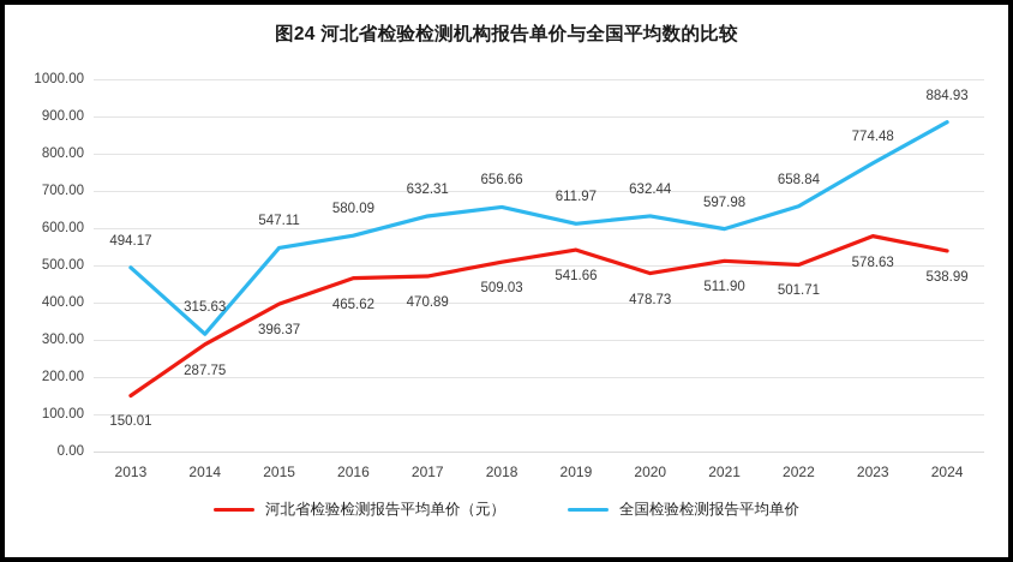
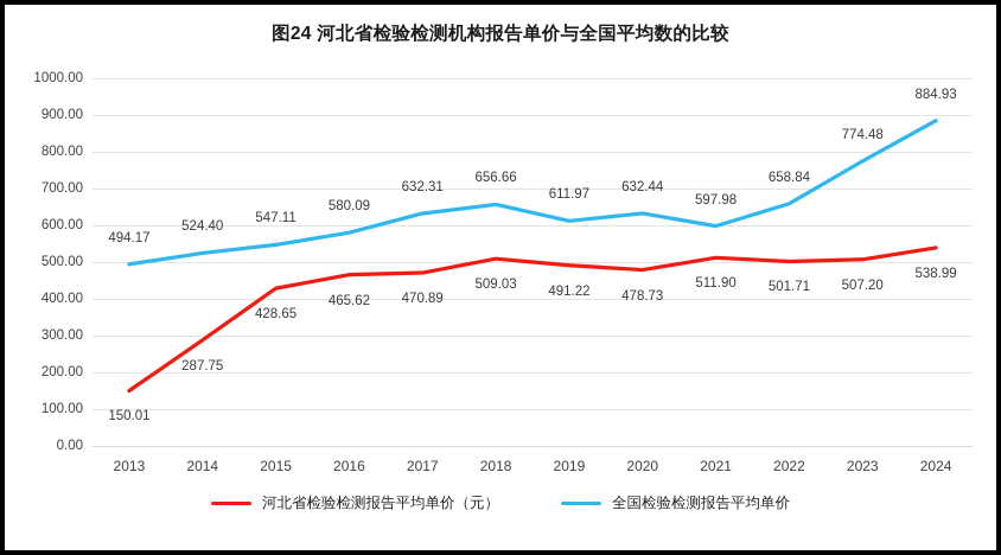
全国检验检测报告平均单价/2014: 315.63 -> 524.40
河北省检验检测报告平均单价（元）/2015: 396.37 -> 428.65
河北省检验检测报告平均单价（元）/2019: 541.66 -> 491.22
河北省检验检测报告平均单价（元）/2023: 578.63 -> 507.20
